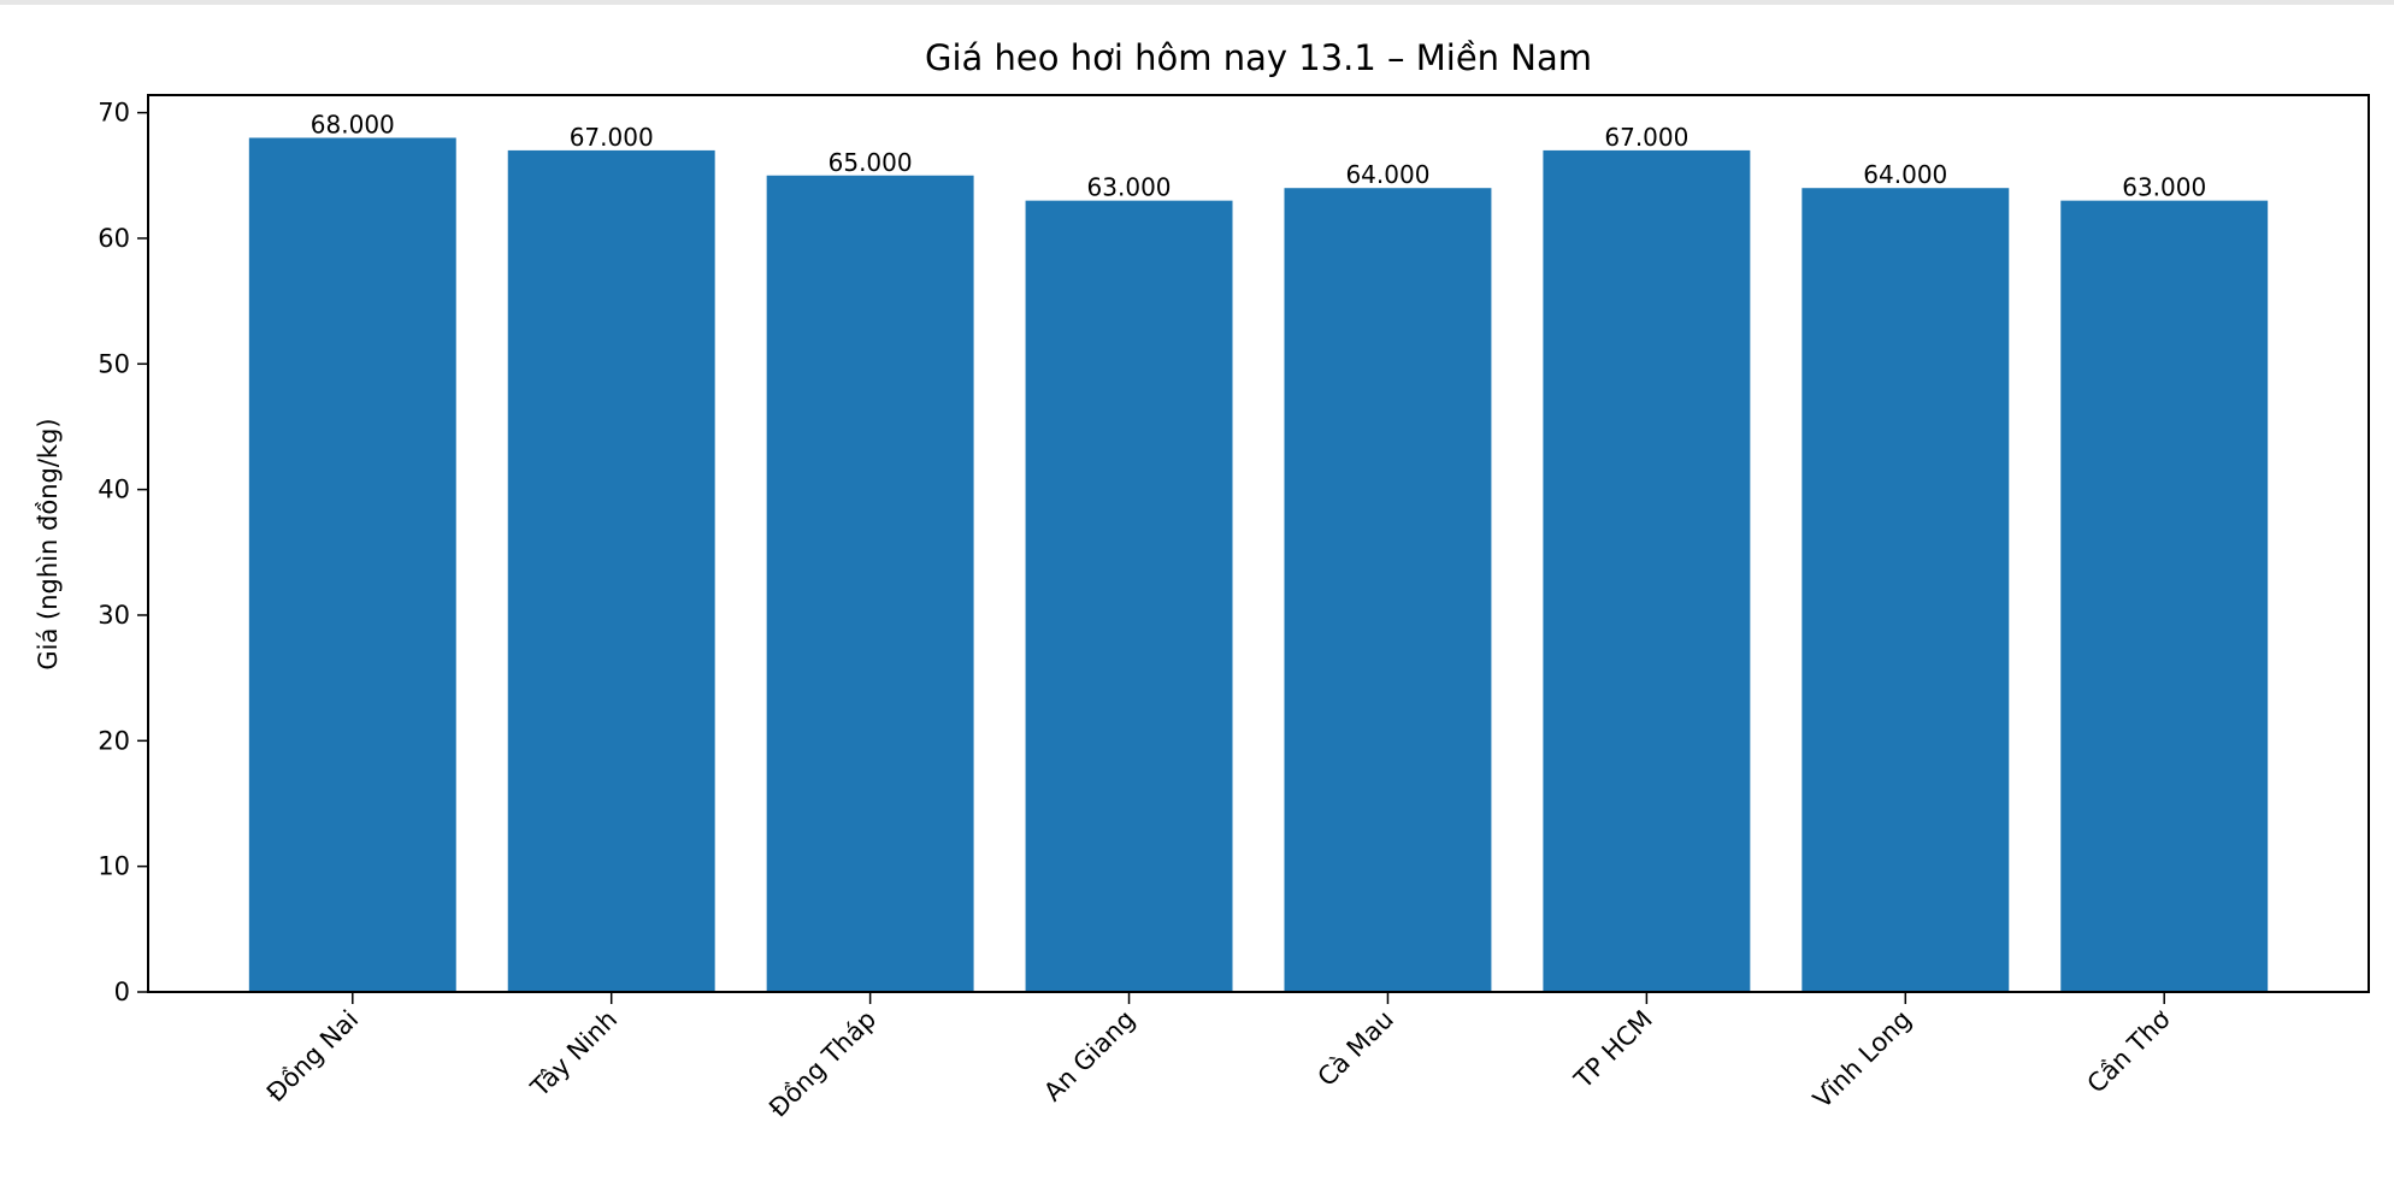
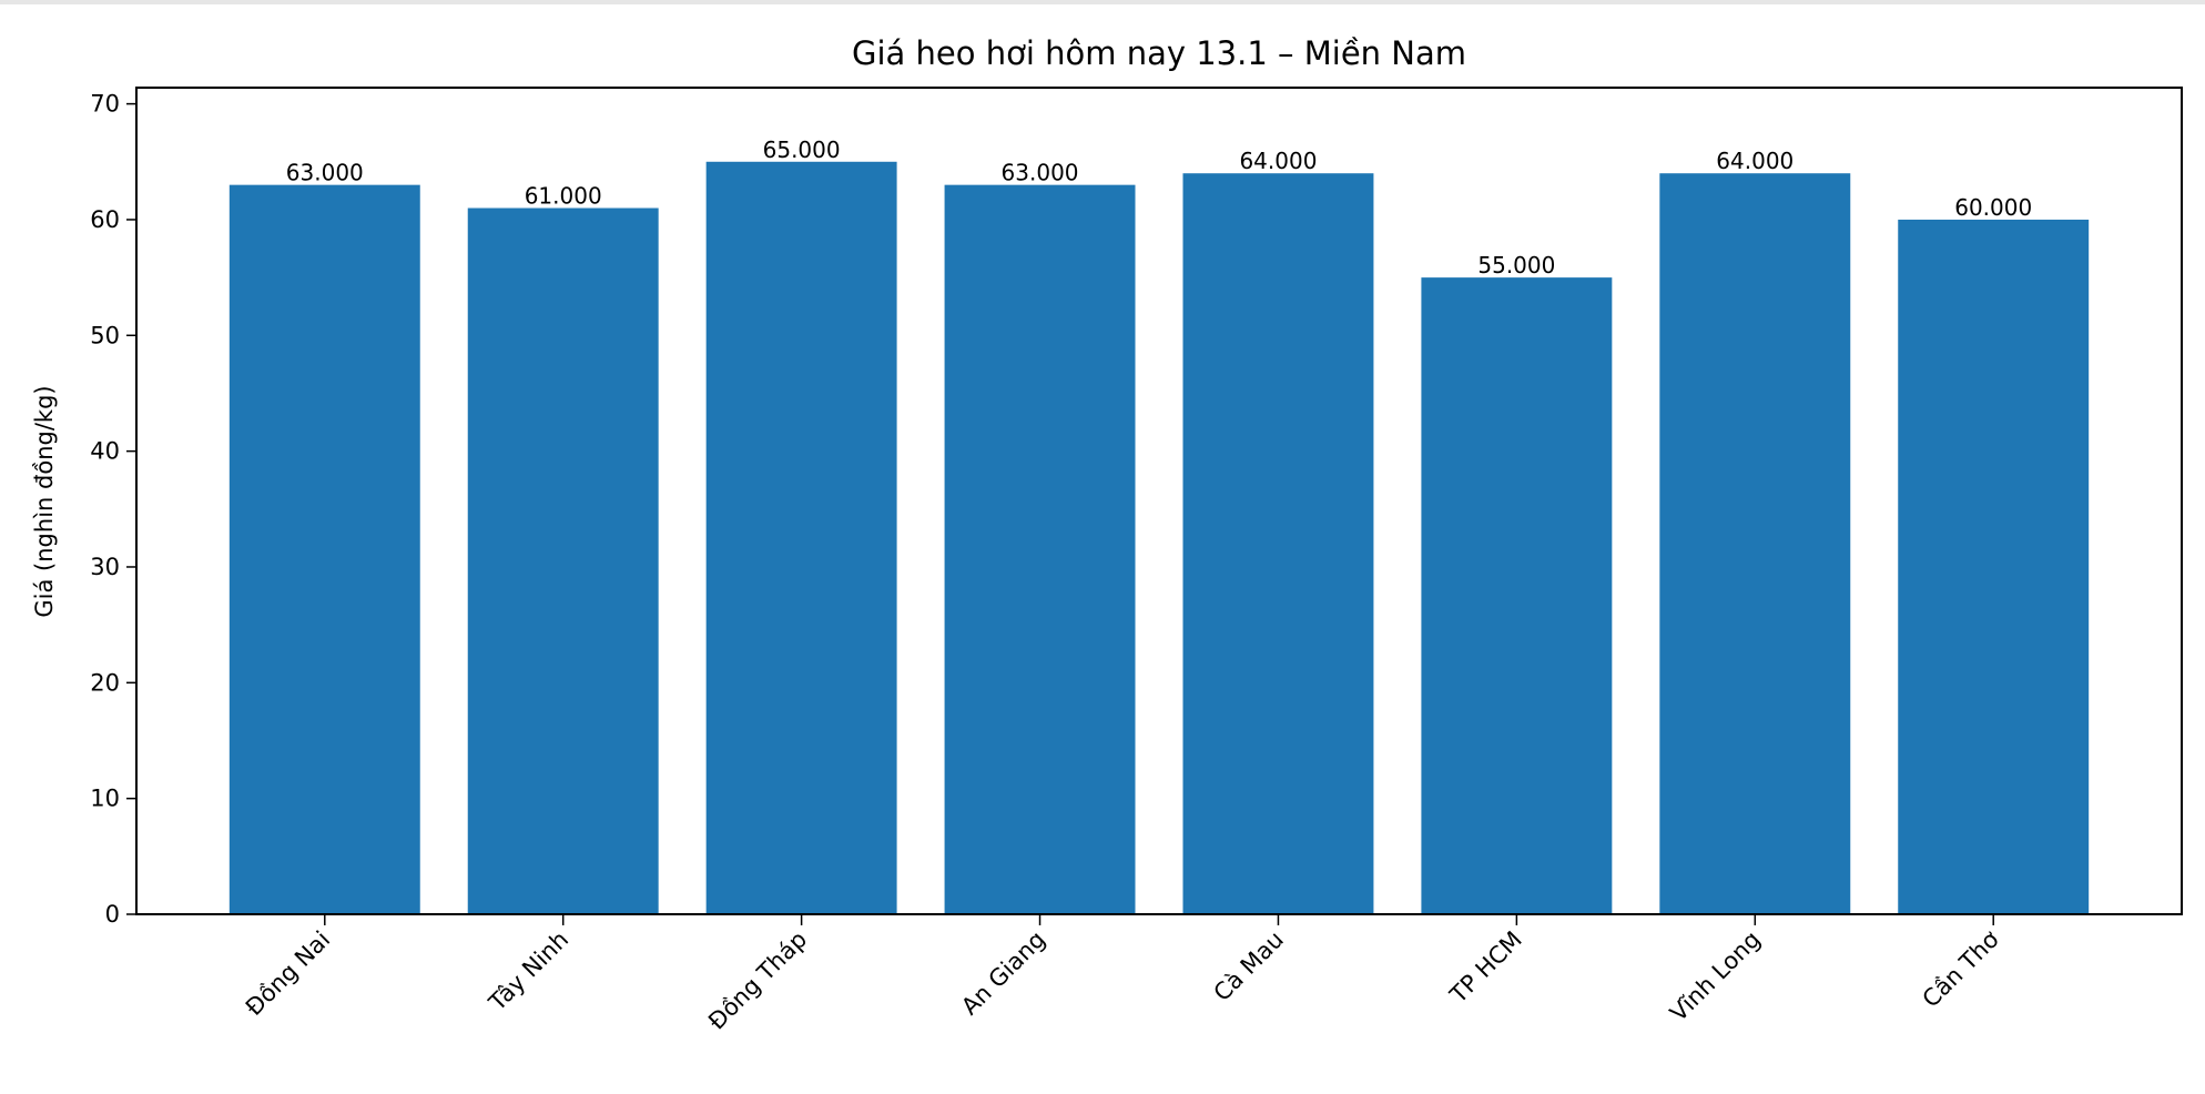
Đồng Nai: 68.000 -> 63.000
Tây Ninh: 67.000 -> 61.000
TP HCM: 67.000 -> 55.000
Cần Thơ: 63.000 -> 60.000
